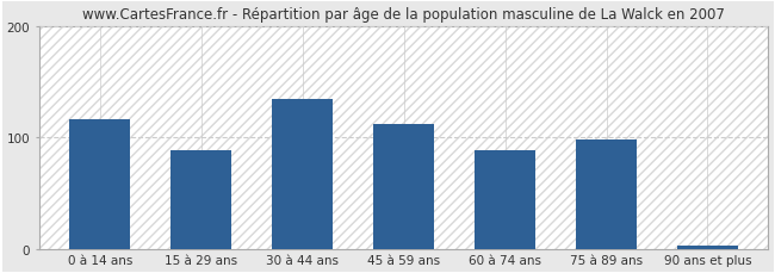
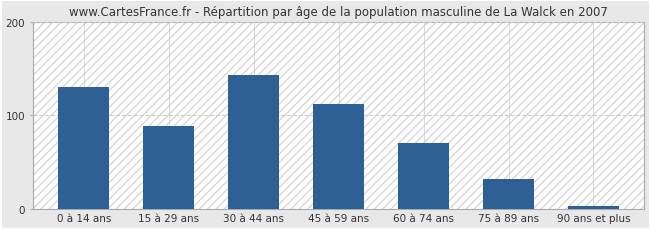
0 à 14 ans: 116 -> 130
30 à 44 ans: 134 -> 143
60 à 74 ans: 88 -> 70
75 à 89 ans: 98 -> 32
